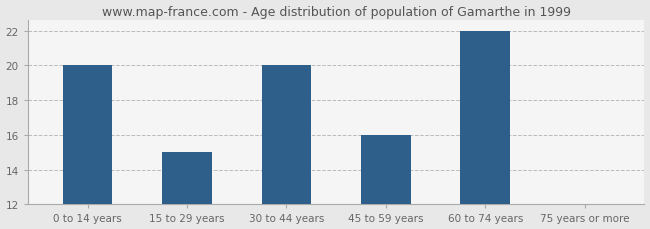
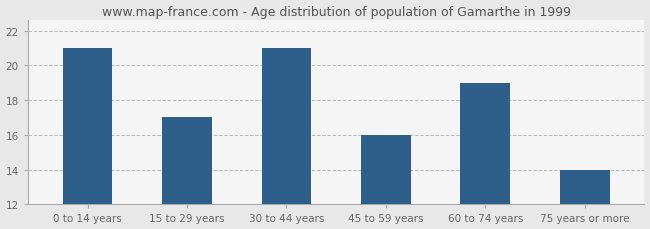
0 to 14 years: 20 -> 21
15 to 29 years: 15 -> 17
30 to 44 years: 20 -> 21
60 to 74 years: 22 -> 19
75 years or more: 12 -> 14
